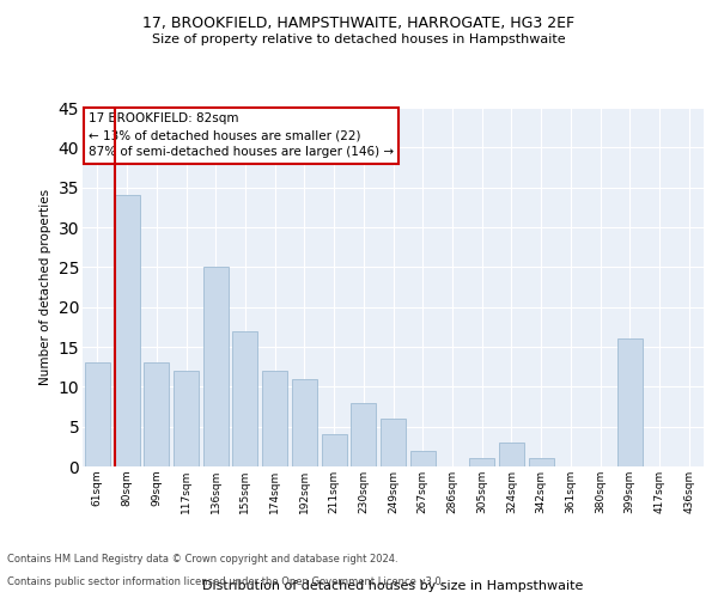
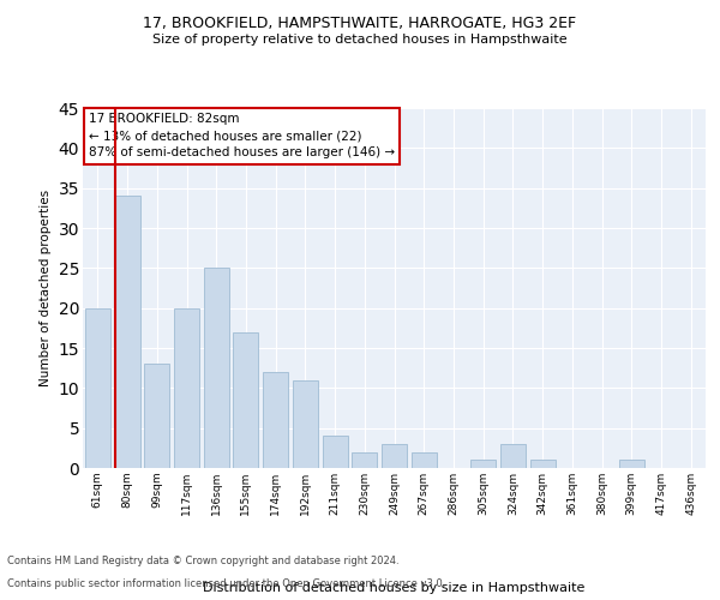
61sqm: 13 -> 20
117sqm: 12 -> 20
230sqm: 8 -> 2
249sqm: 6 -> 3
399sqm: 16 -> 1
